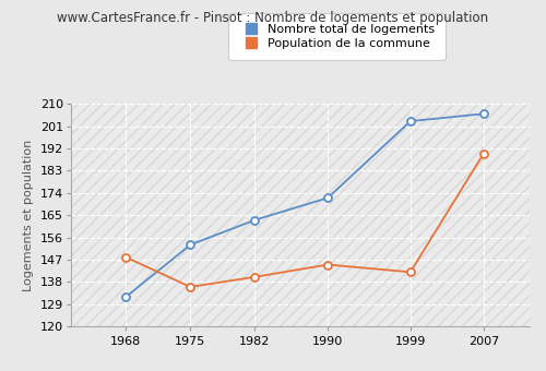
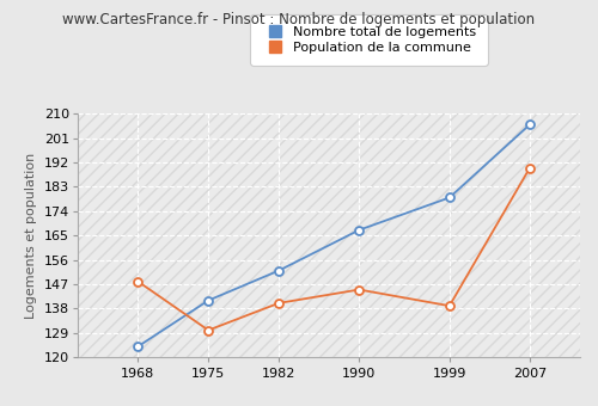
Nombre total de logements/1968: 132 -> 124
Nombre total de logements/1975: 153 -> 141
Population de la commune/1975: 136 -> 130
Nombre total de logements/1982: 163 -> 152
Nombre total de logements/1990: 172 -> 167
Nombre total de logements/1999: 203 -> 179
Population de la commune/1999: 142 -> 139
